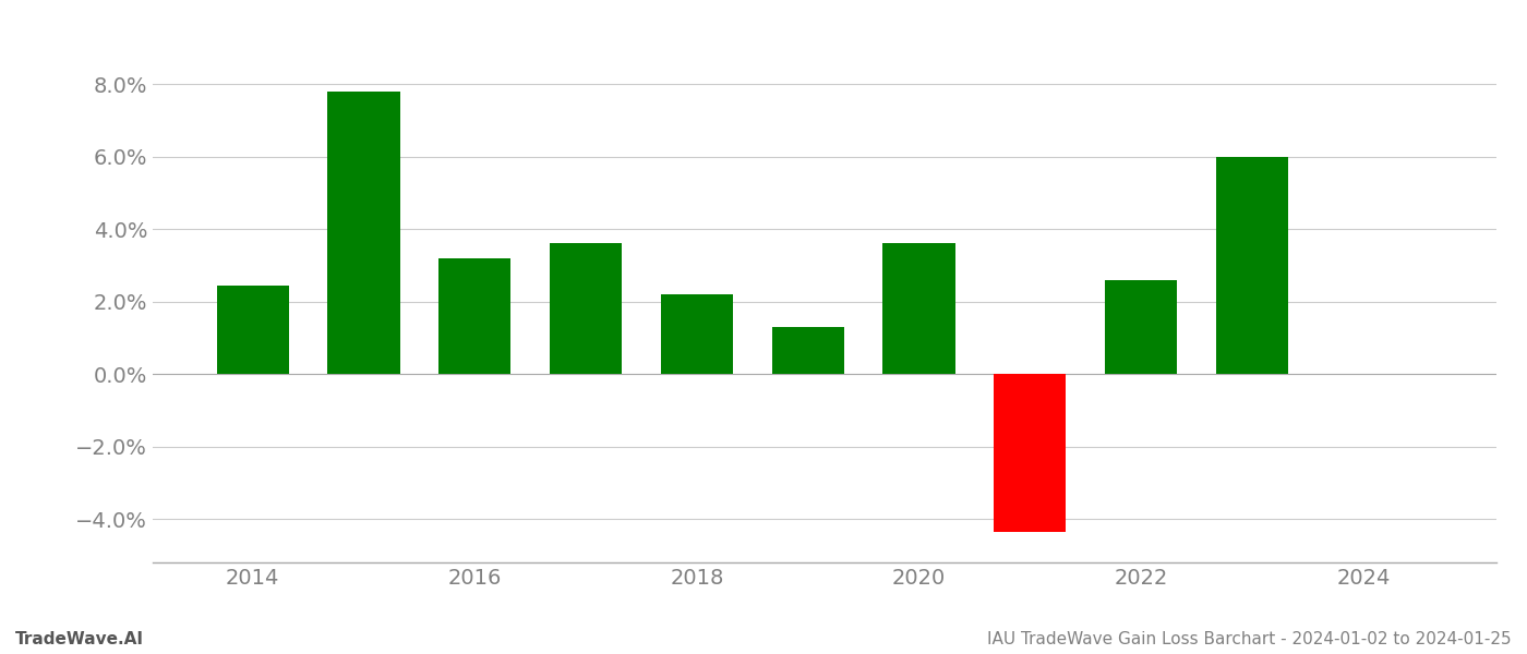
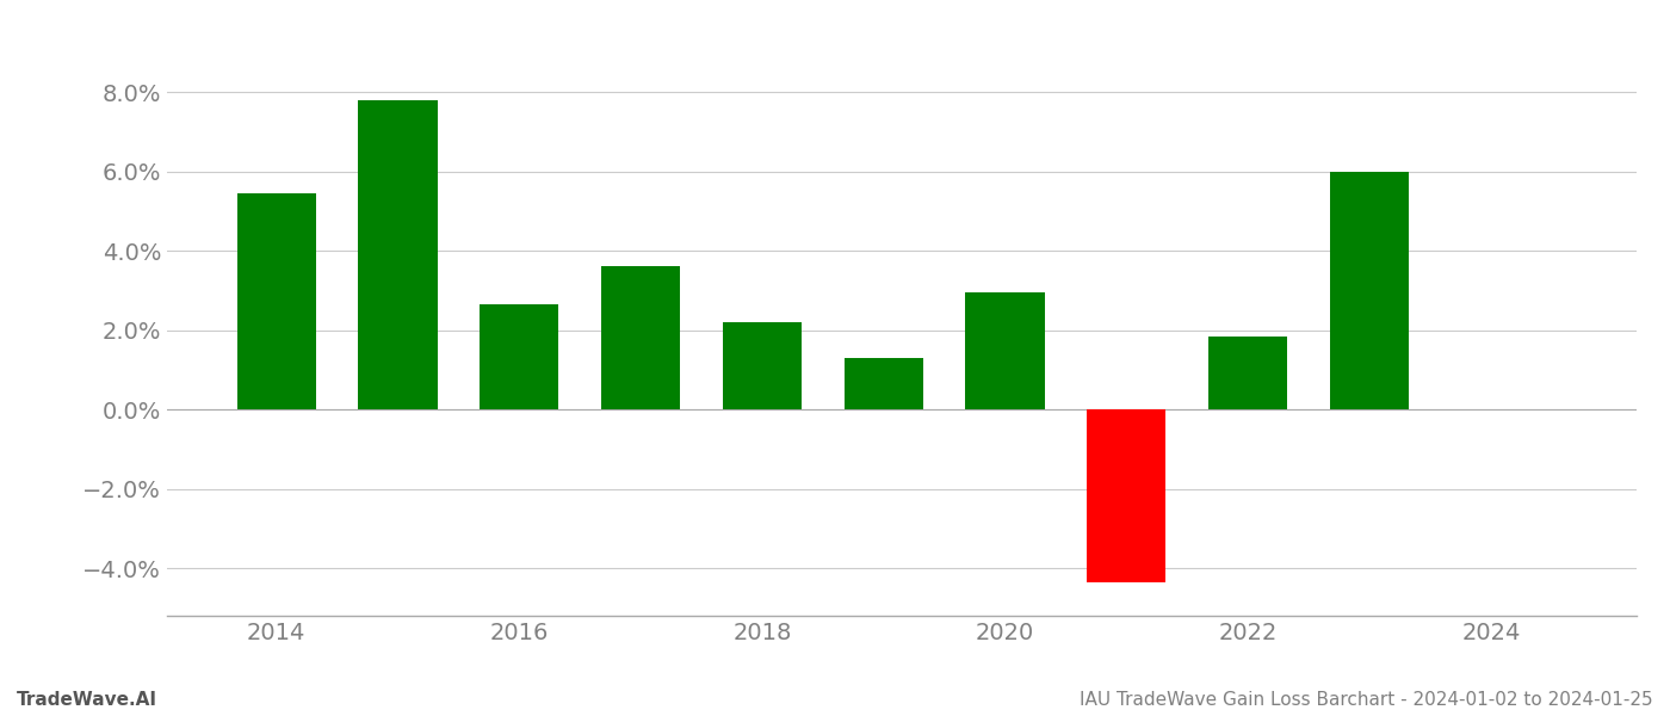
2014: 2.45% -> 5.45%
2016: 3.20% -> 2.65%
2020: 3.60% -> 2.95%
2022: 2.60% -> 1.85%
